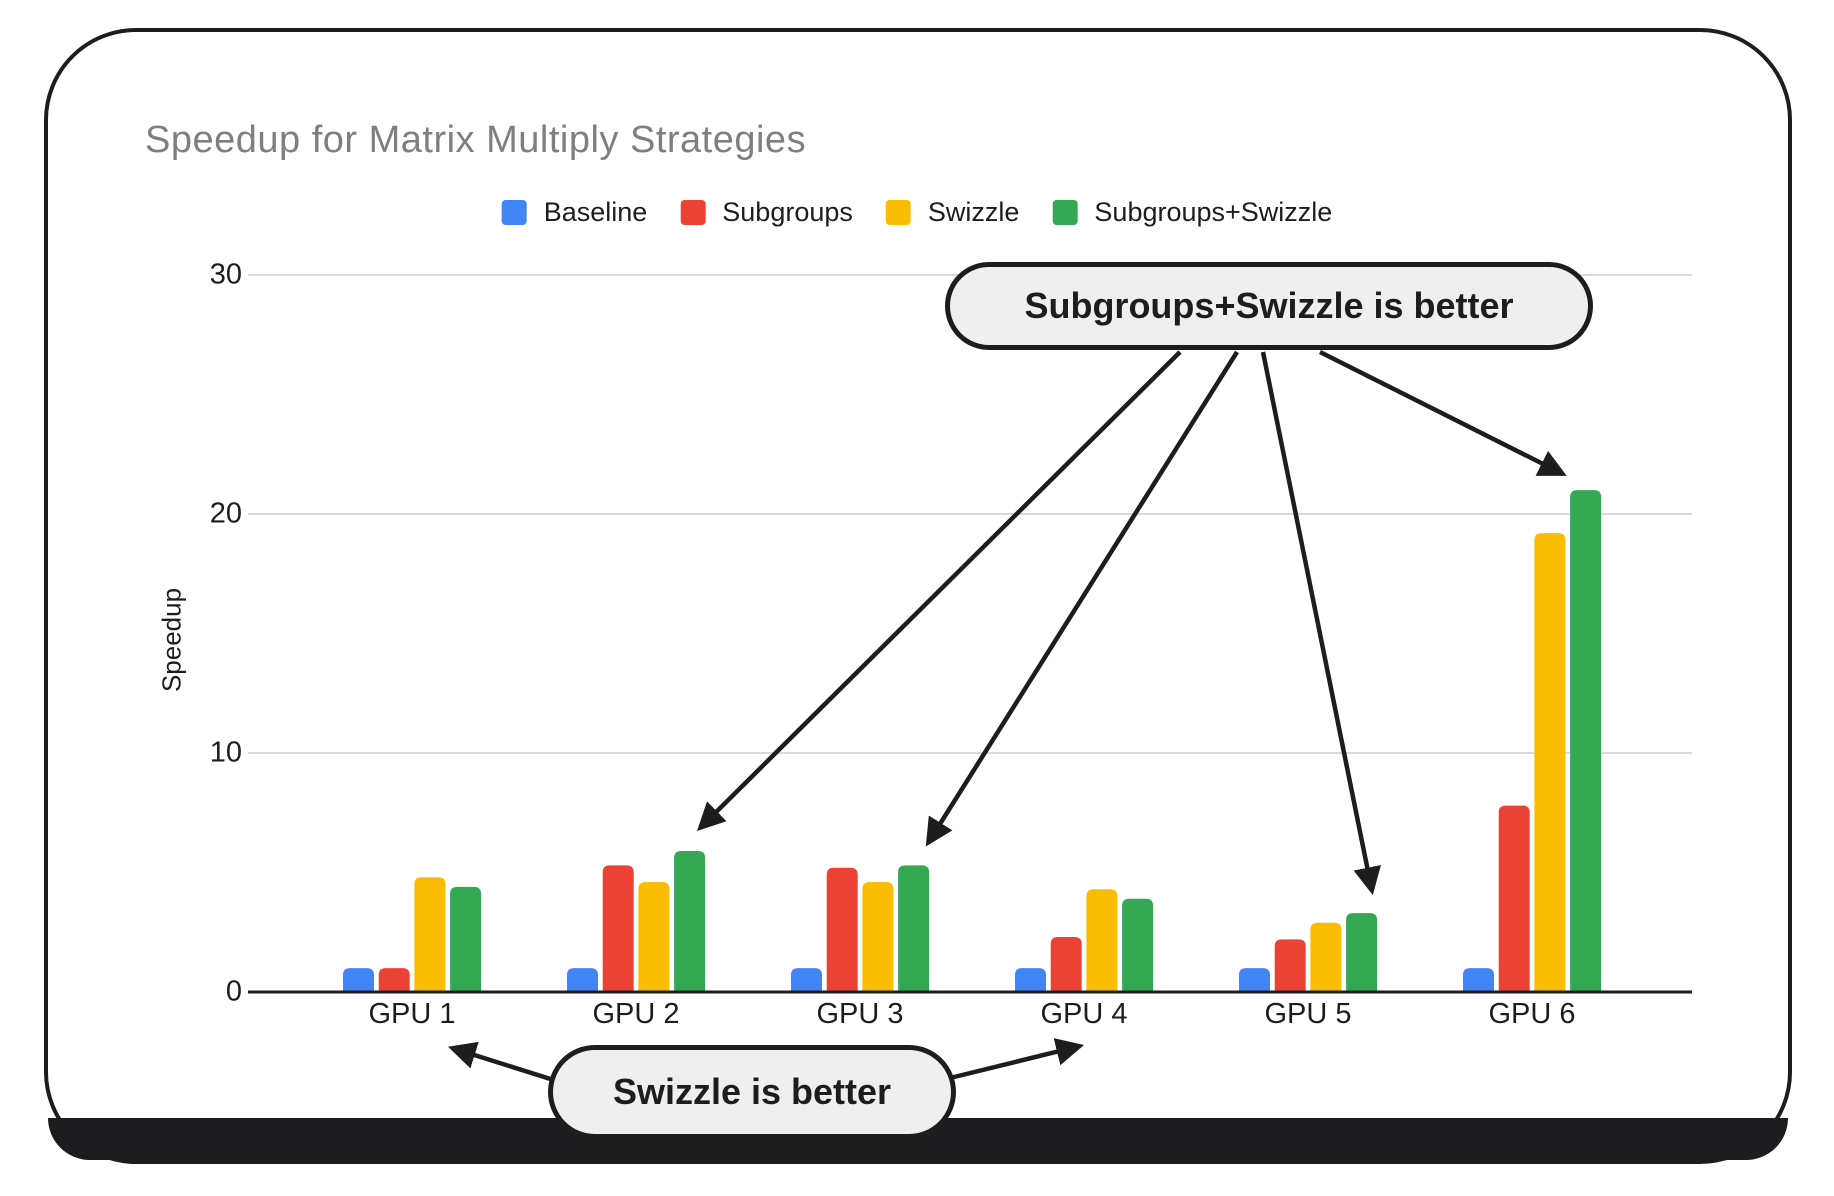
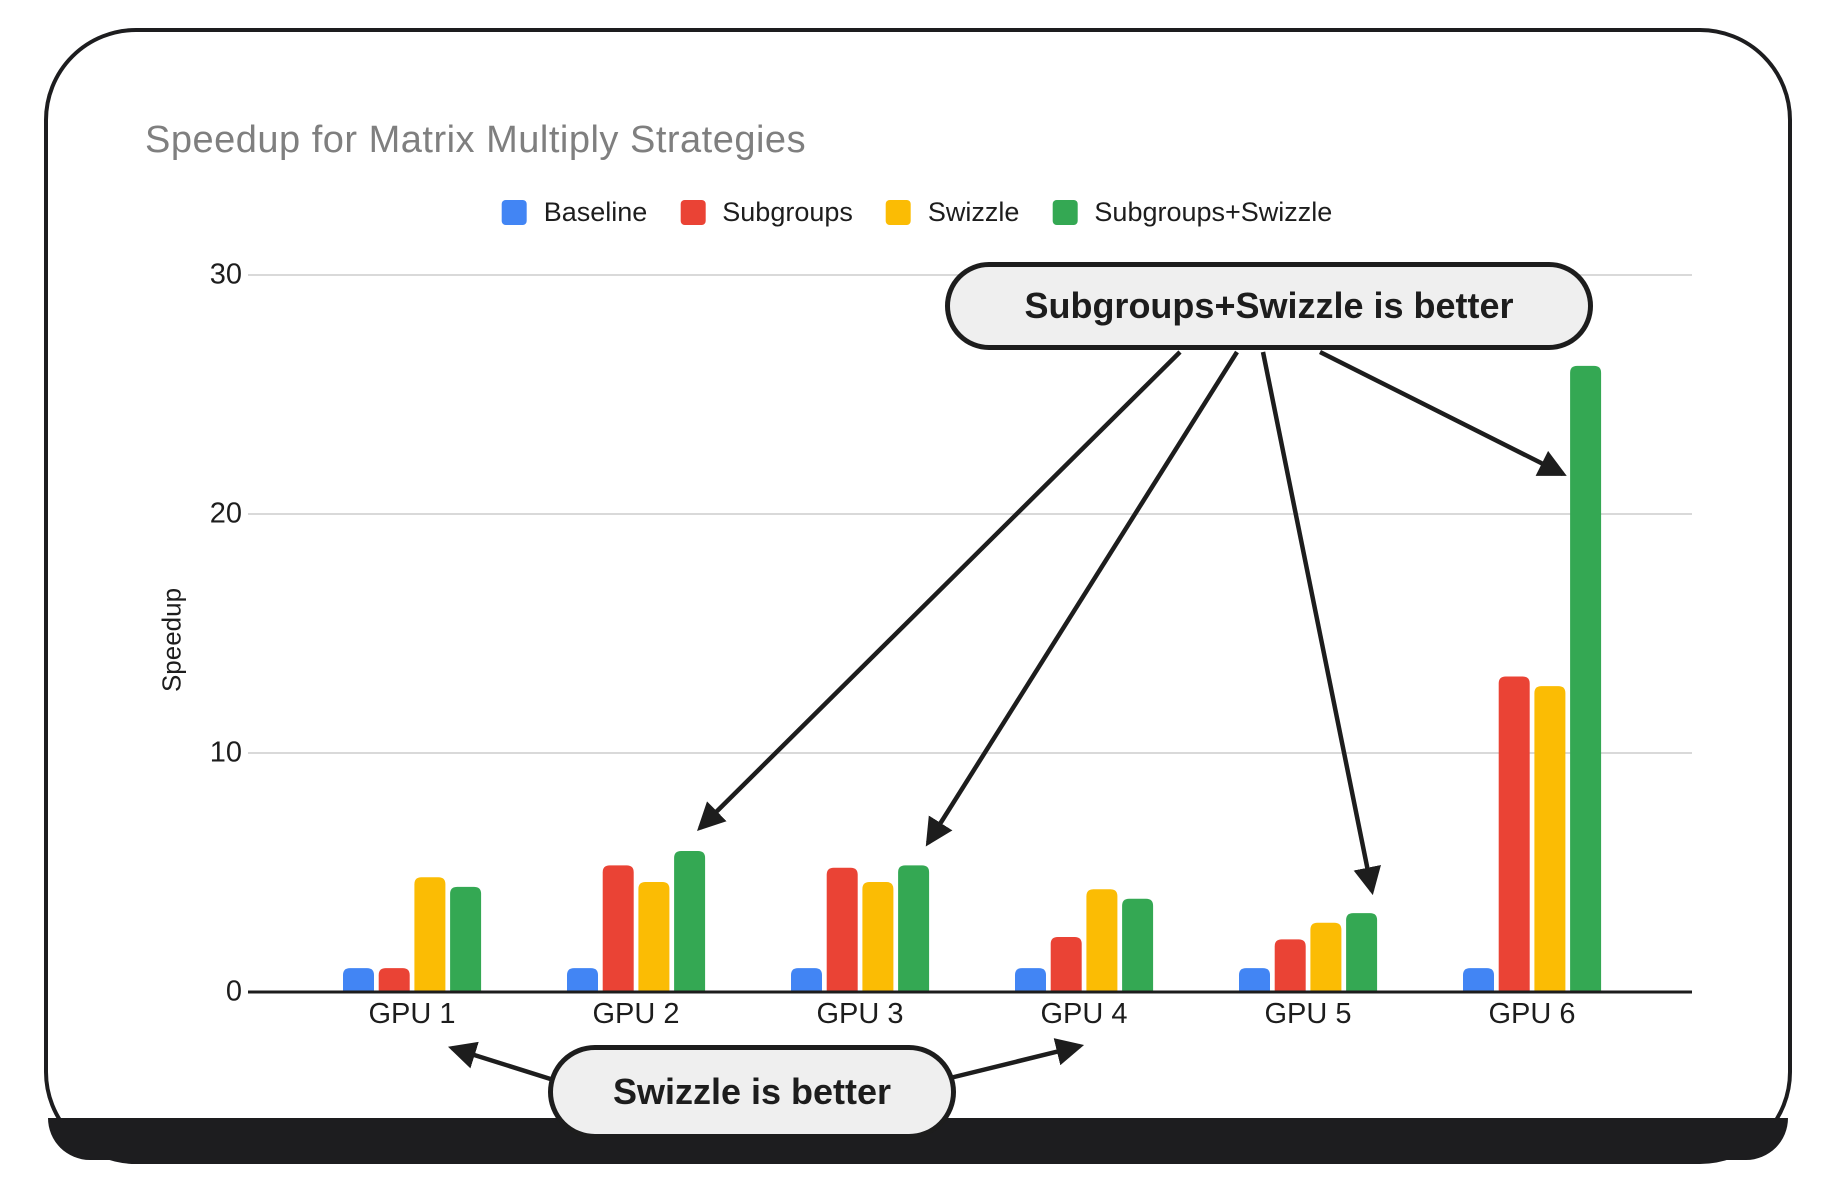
Subgroups/GPU 6: 7.8 -> 13.2
Swizzle/GPU 6: 19.2 -> 12.8
Subgroups+Swizzle/GPU 6: 21.0 -> 26.2
